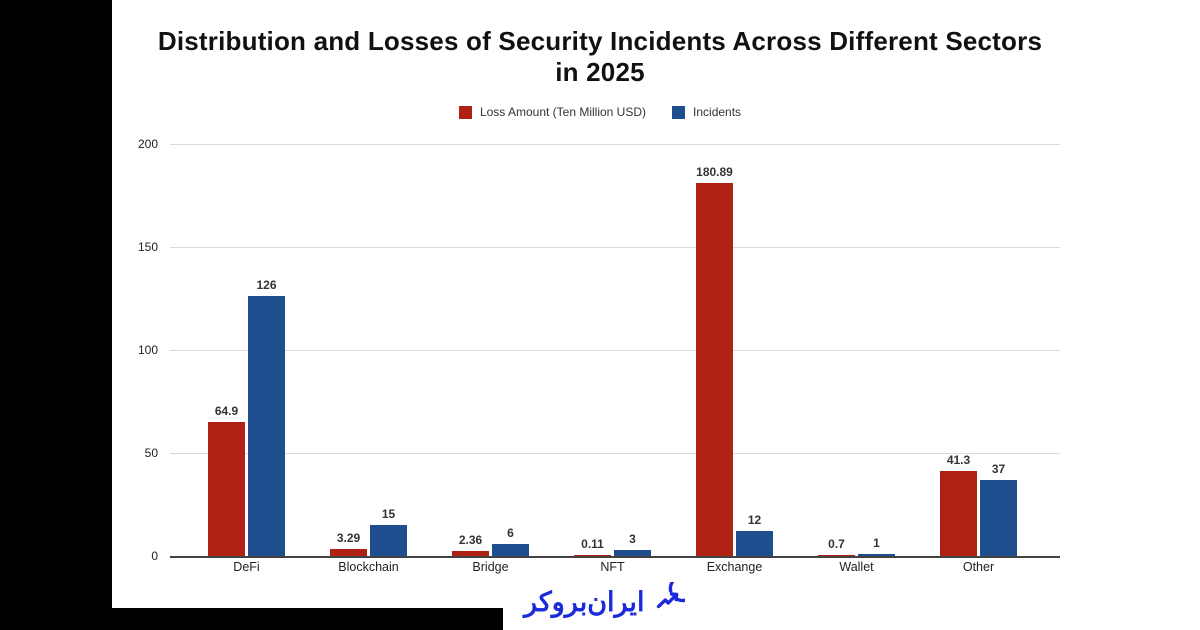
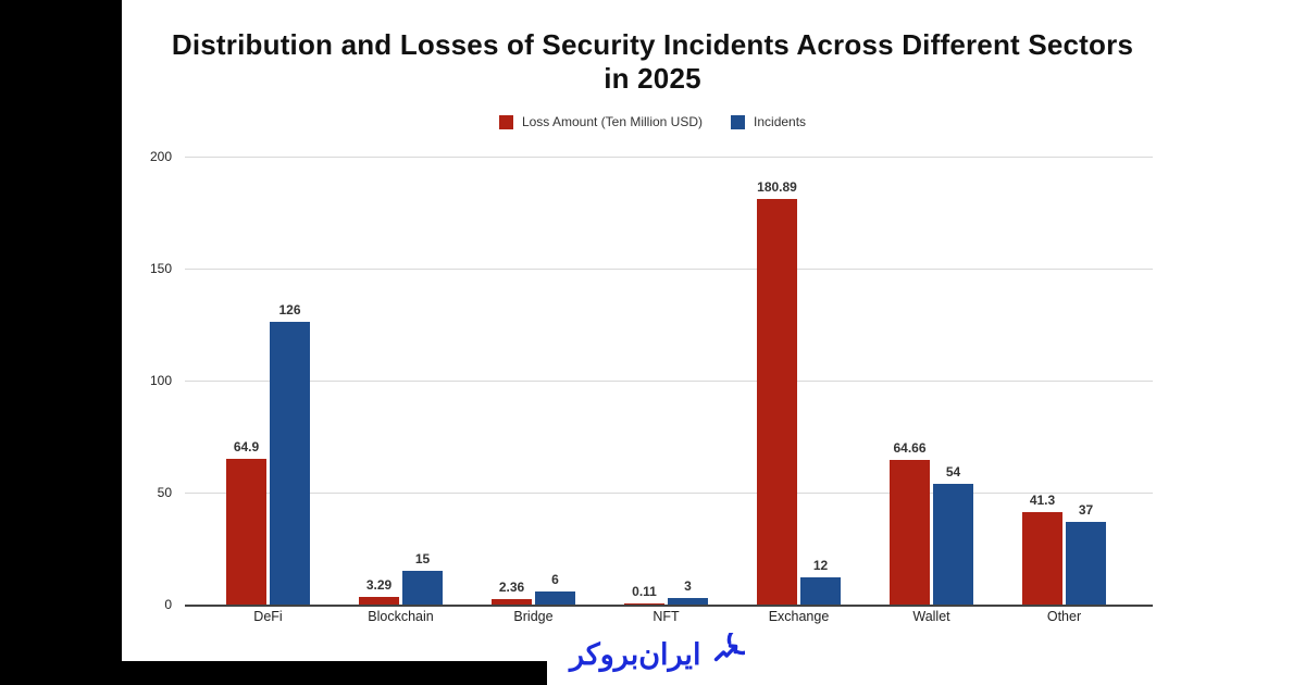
Loss Amount (Ten Million USD)/Wallet: 0.7 -> 64.66
Incidents/Wallet: 1 -> 54
